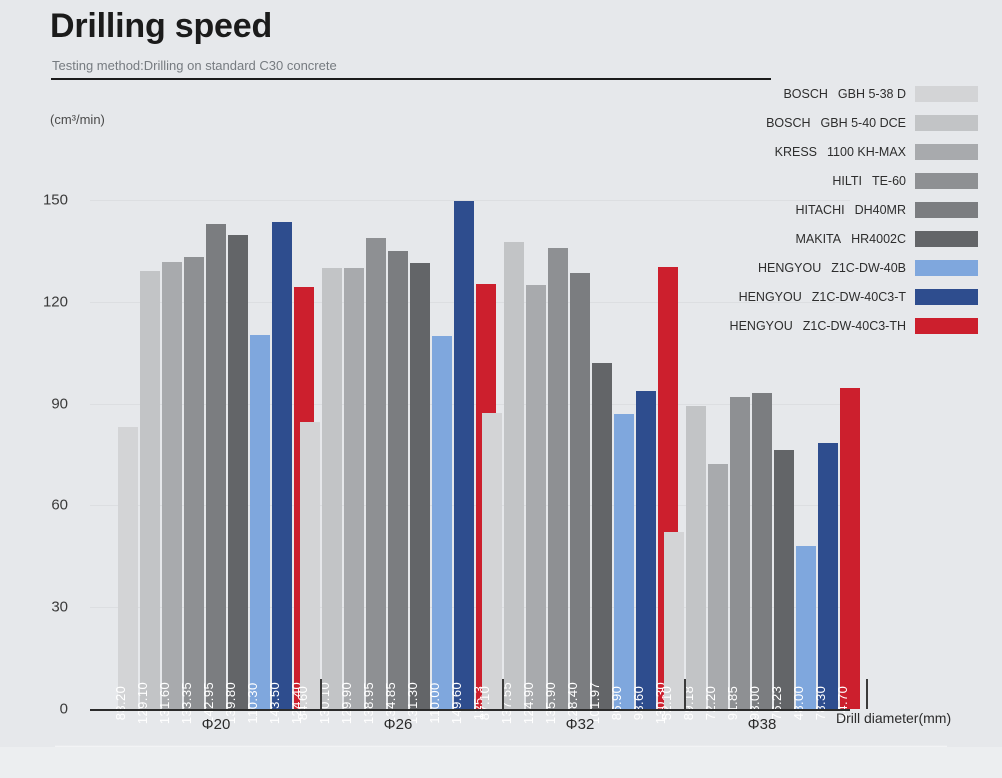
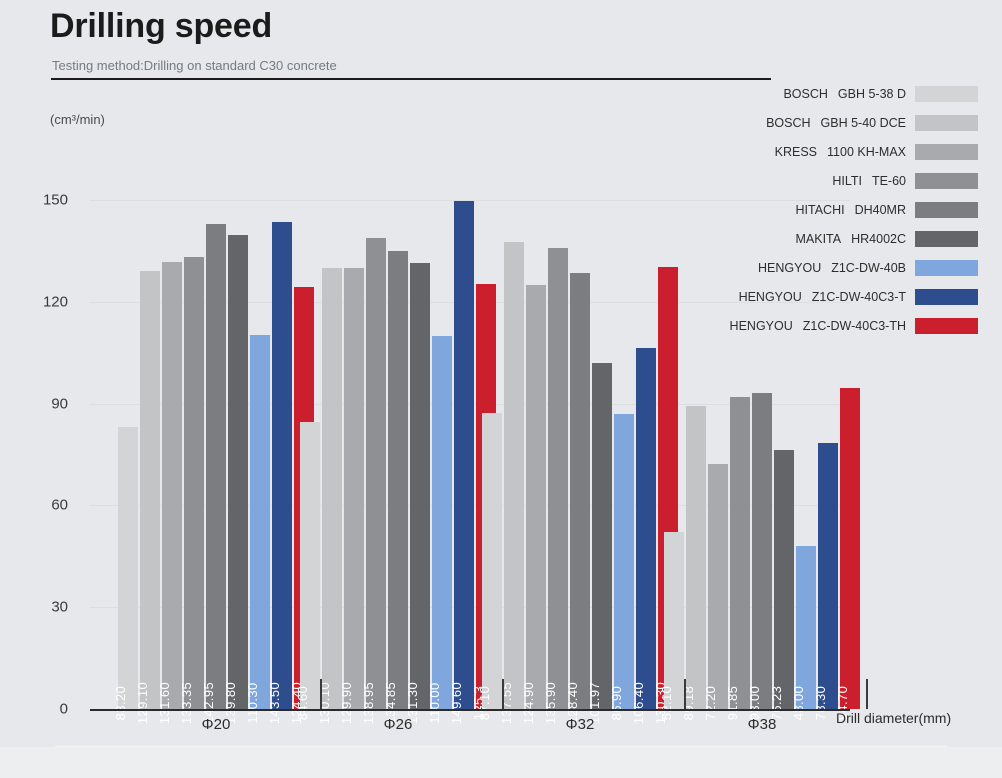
HENGYOU Z1C-DW-40C3-T/Φ32: 93.60 -> 106.40
